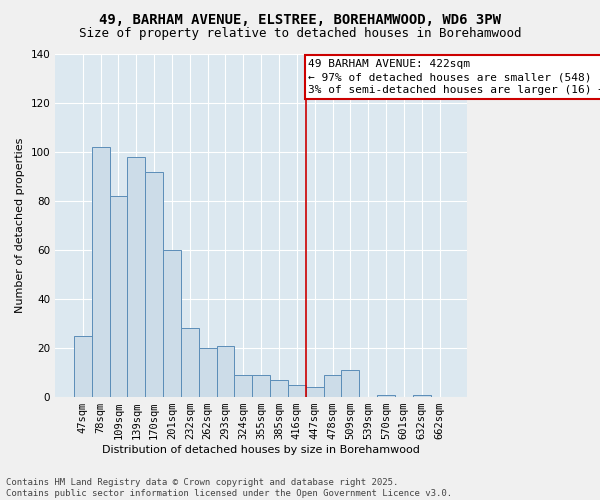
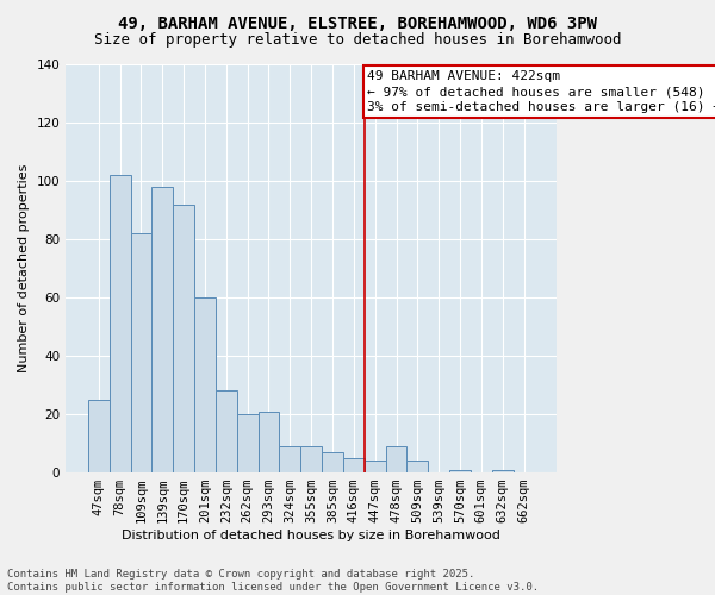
509sqm: 11 -> 4
